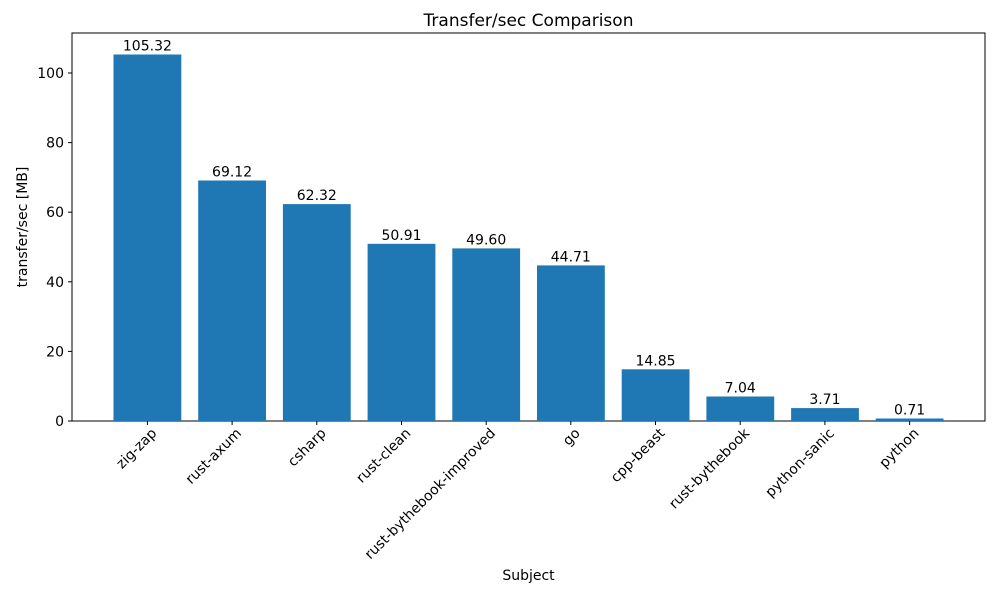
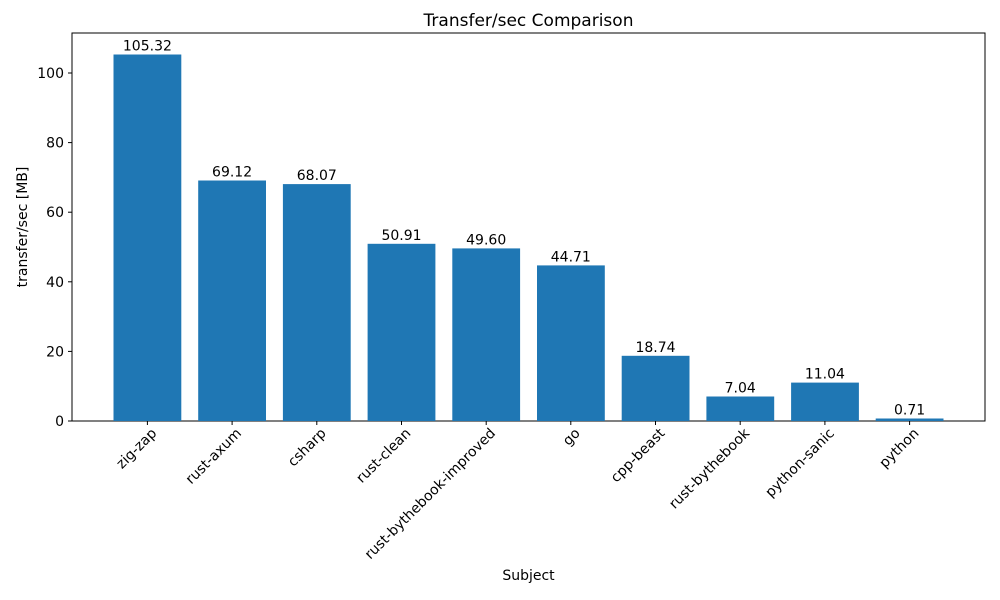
csharp: 62.32 -> 68.07
cpp-beast: 14.85 -> 18.74
python-sanic: 3.71 -> 11.04
